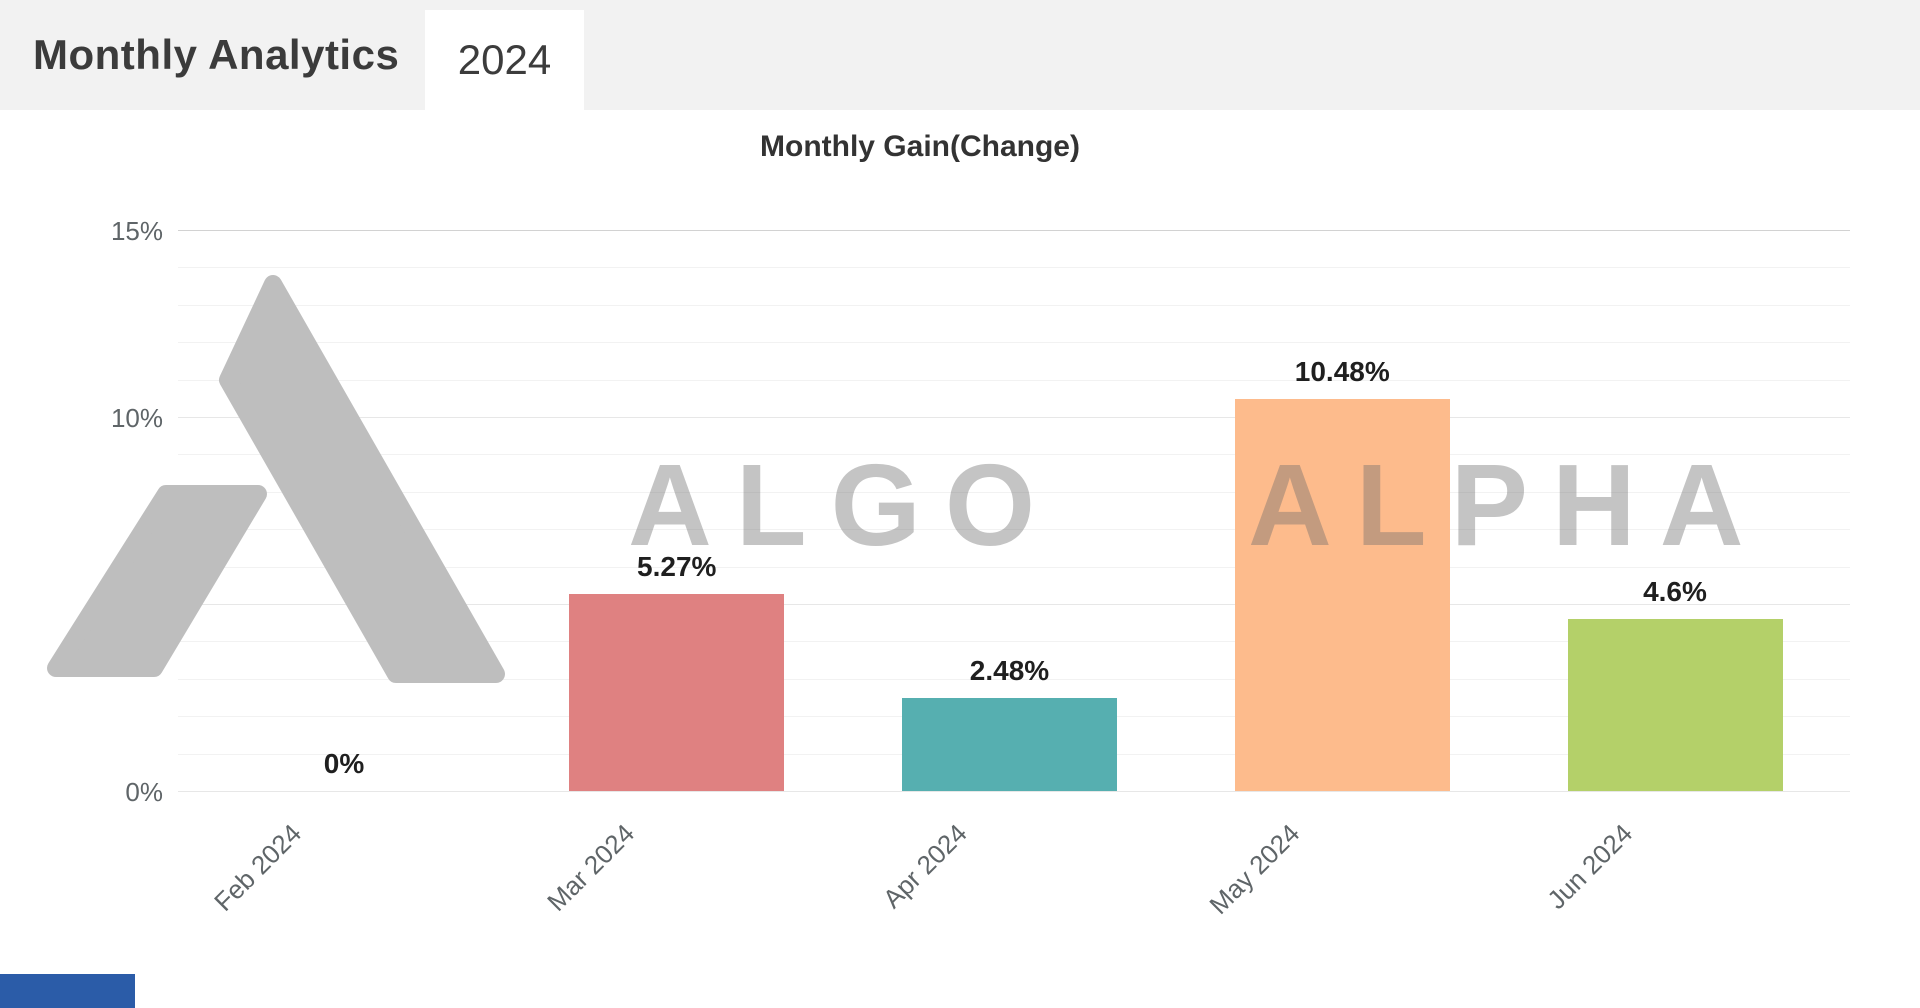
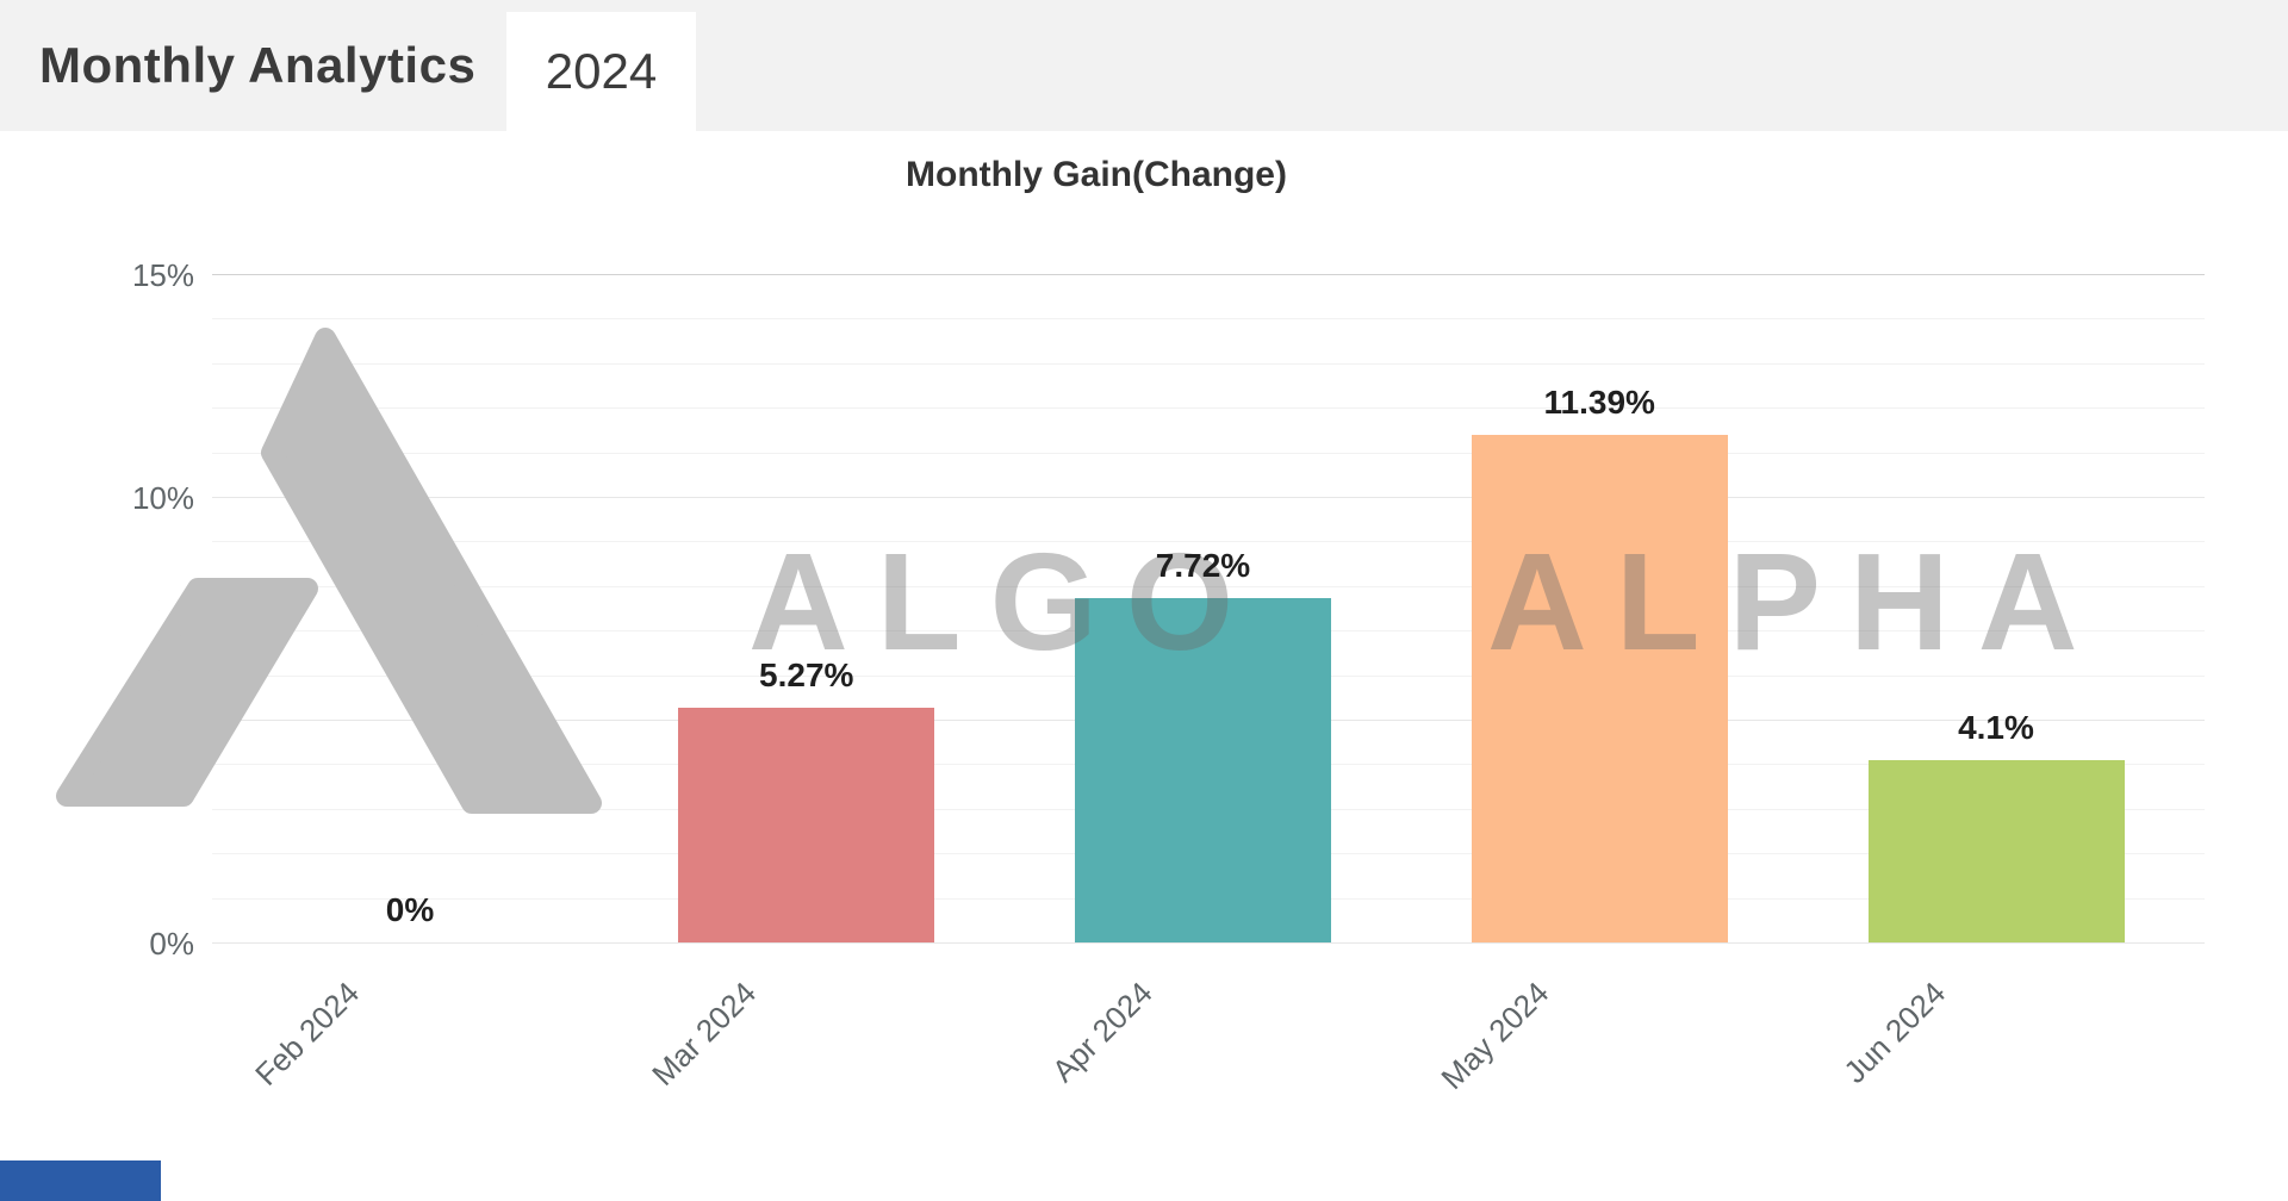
Apr 2024: 2.48% -> 7.72%
May 2024: 10.48% -> 11.39%
Jun 2024: 4.6% -> 4.1%
